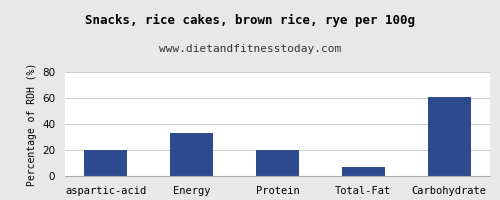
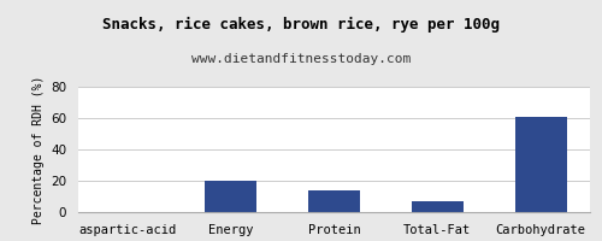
aspartic-acid: 20 -> 0
Energy: 33 -> 20
Protein: 20 -> 14
